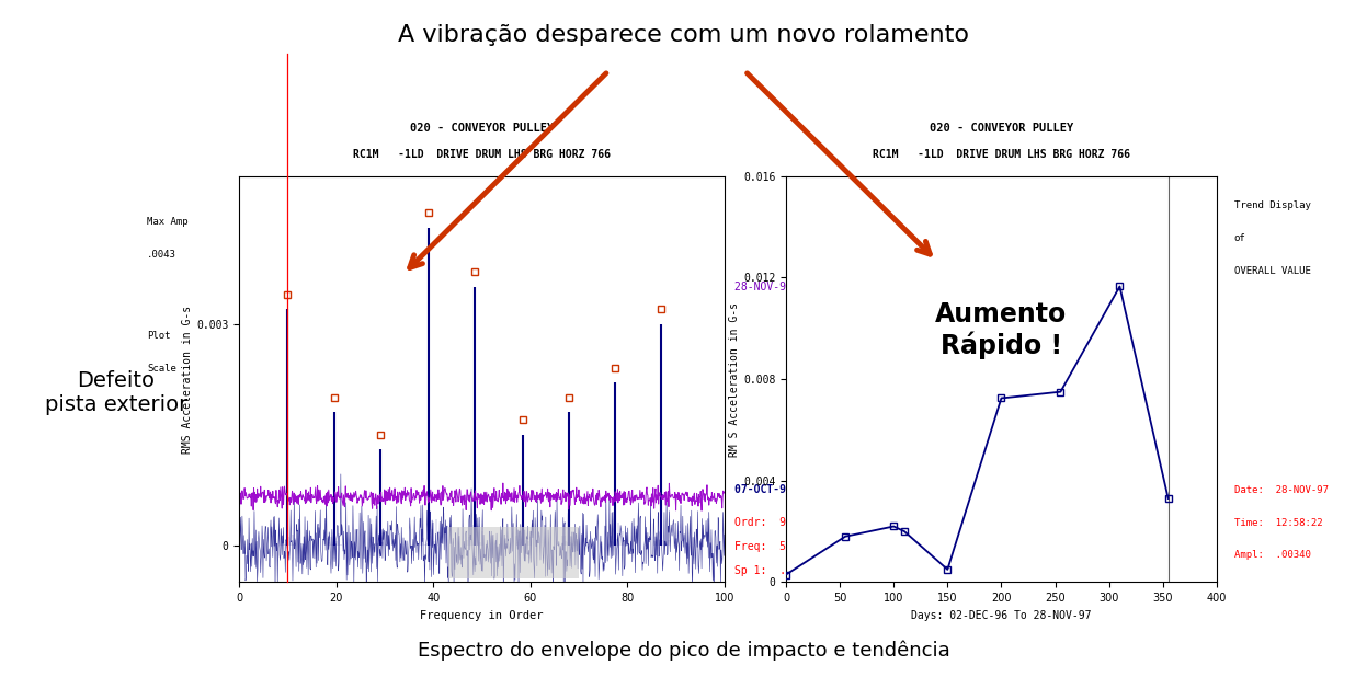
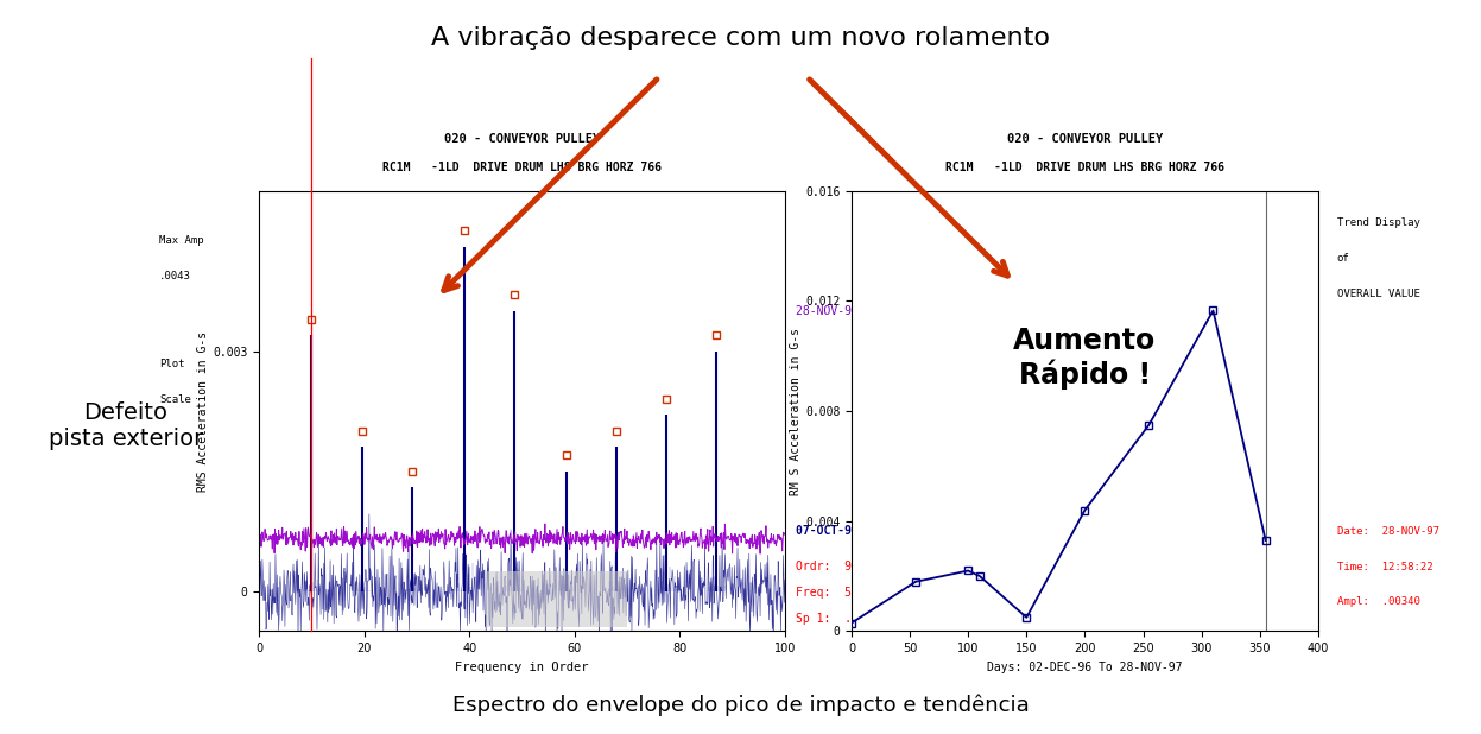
200: 0.00725 -> 0.00440
